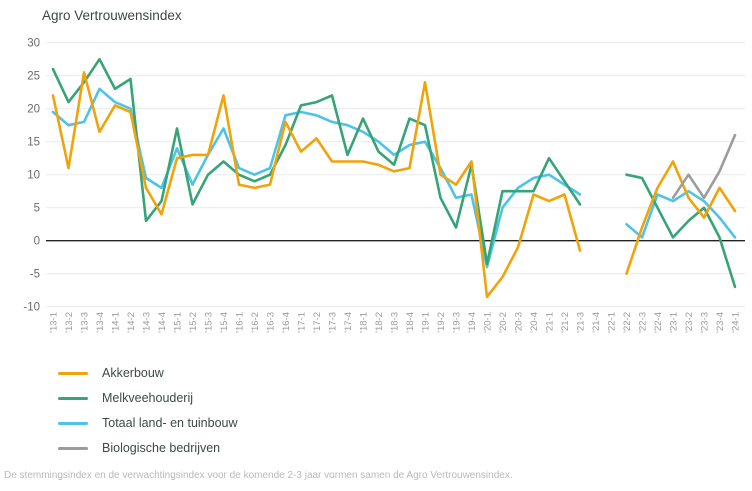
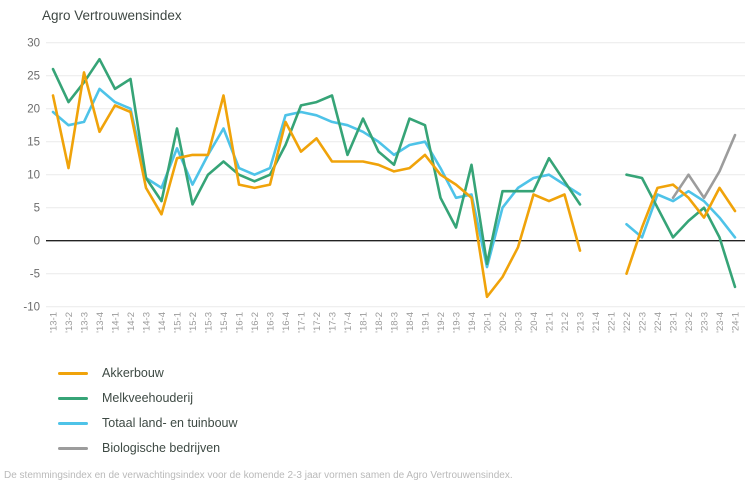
Melkveehouderij/'14-3: 3 -> 10
Akkerbouw/'19-1: 24 -> 13
Akkerbouw/'19-4: 12 -> 6
Akkerbouw/'23-1: 12 -> 8
